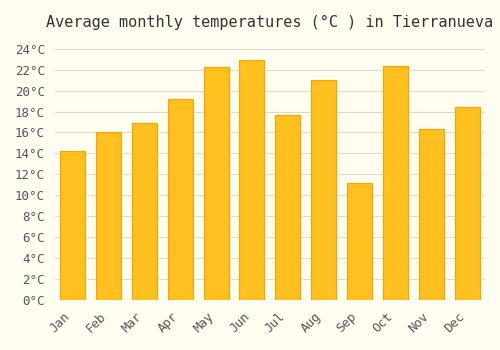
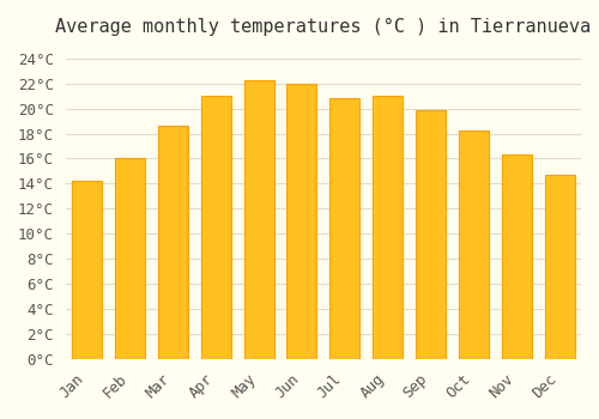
Mar: 16.9°C -> 18.6°C
Apr: 19.2°C -> 21.0°C
Jun: 22.9°C -> 22.0°C
Jul: 17.7°C -> 20.8°C
Sep: 11.2°C -> 19.9°C
Oct: 22.3°C -> 18.2°C
Dec: 18.4°C -> 14.7°C
